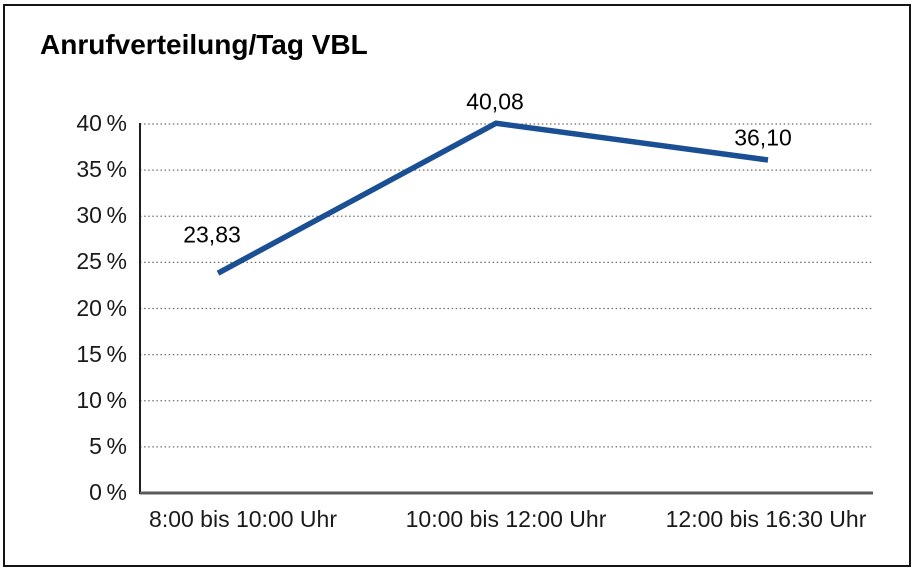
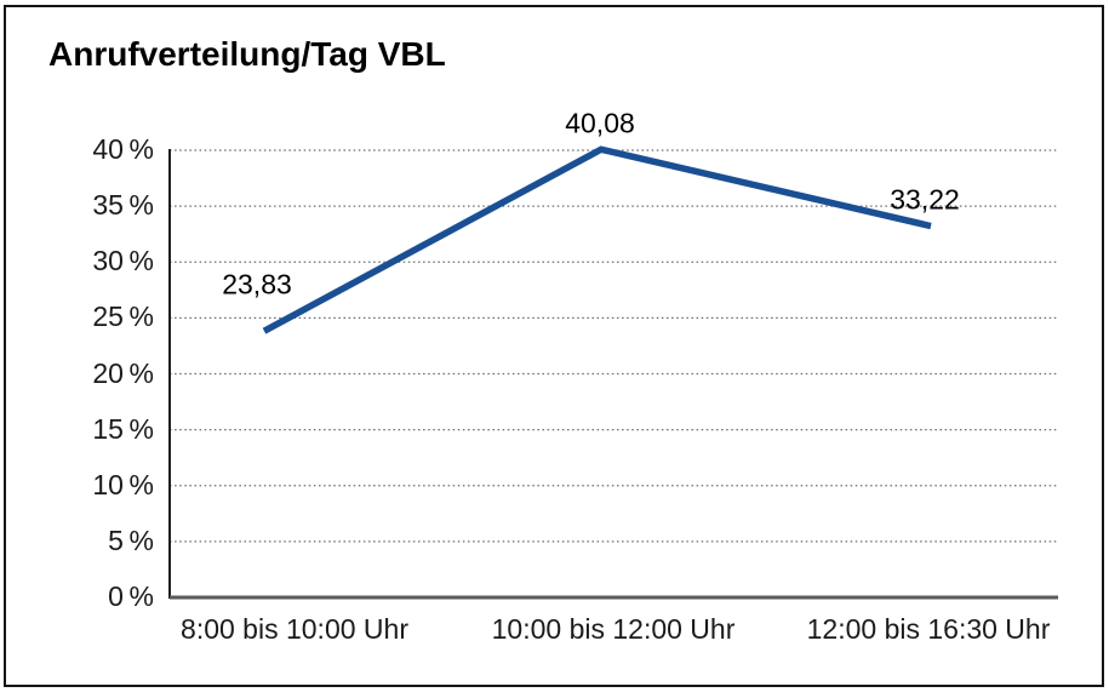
12:00 bis 16:30 Uhr: 36,10 -> 33,22
